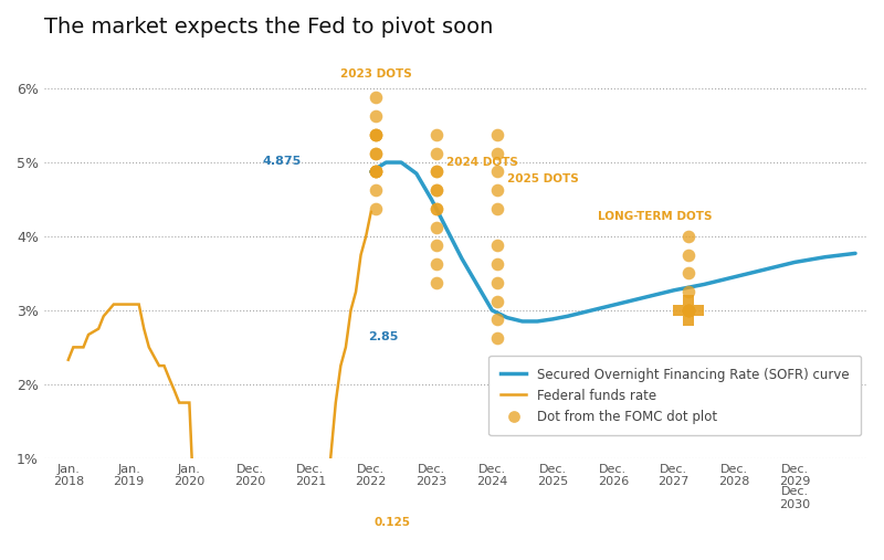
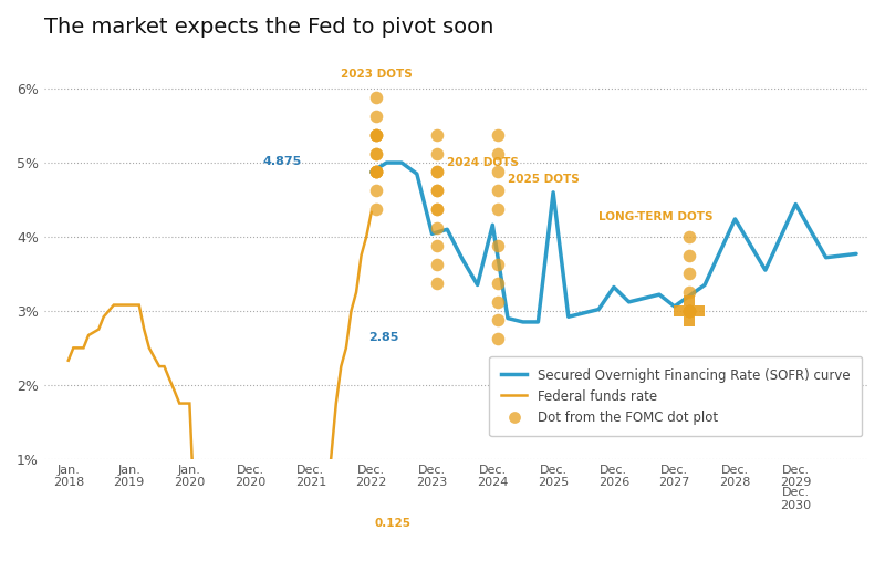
Secured Overnight Financing Rate (SOFR) curve/Dec. 2023: 4.50% -> 4.04%
Secured Overnight Financing Rate (SOFR) curve/Dec. 2024: 3.00% -> 4.16%
Secured Overnight Financing Rate (SOFR) curve/Dec. 2025: 2.88% -> 4.60%
Secured Overnight Financing Rate (SOFR) curve/Dec. 2026: 3.07% -> 3.32%
Secured Overnight Financing Rate (SOFR) curve/Dec. 2027: 3.27% -> 3.06%
Secured Overnight Financing Rate (SOFR) curve/Dec. 2028: 3.45% -> 4.24%
Secured Overnight Financing Rate (SOFR) curve/Dec. 2029: 3.65% -> 4.44%
